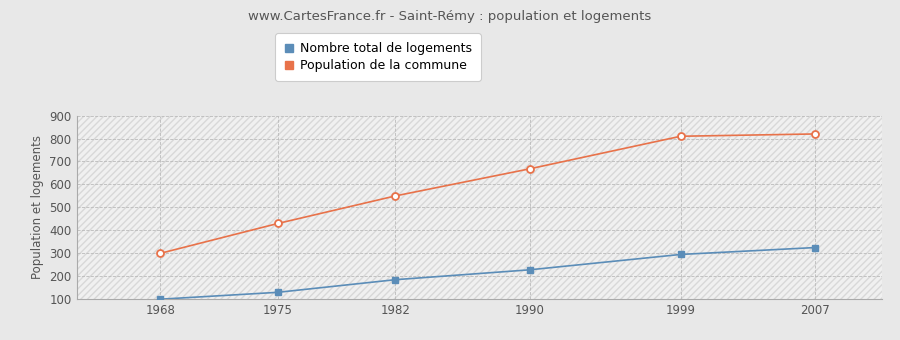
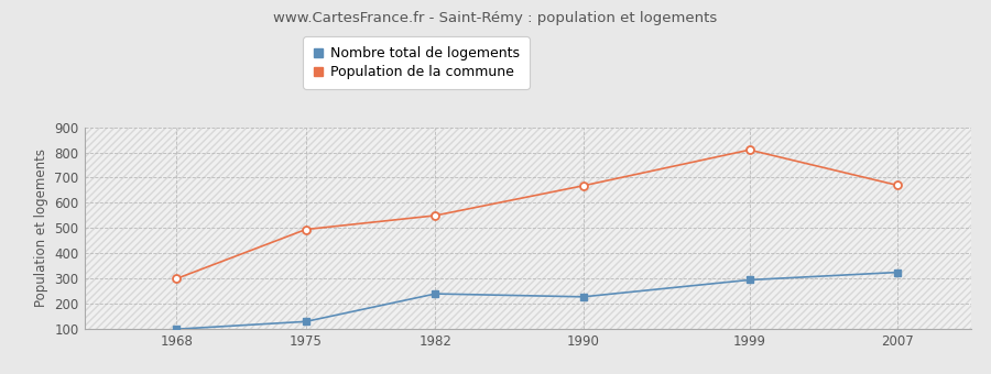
Population de la commune/1975: 430 -> 495
Nombre total de logements/1982: 185 -> 240
Population de la commune/2007: 820 -> 670
